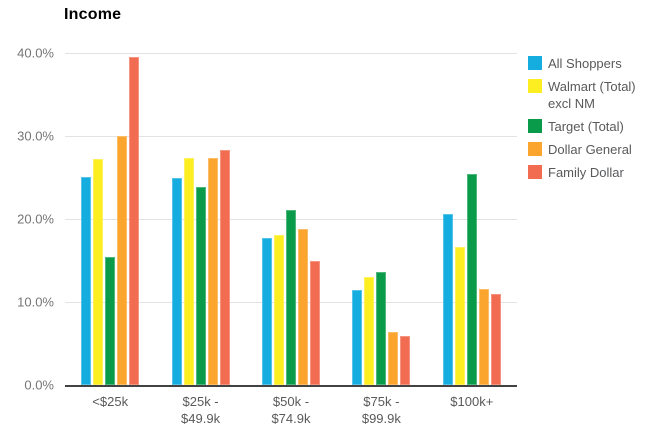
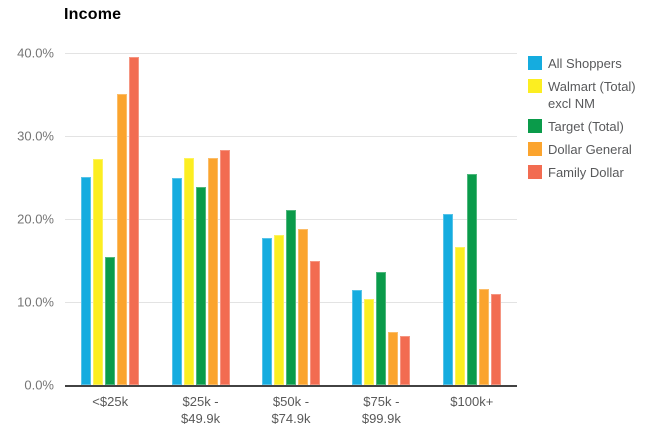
Dollar General/<$25k: 30% -> 35%
Walmart (Total) excl NM/$75k - $99.9k: 13% -> 10%
